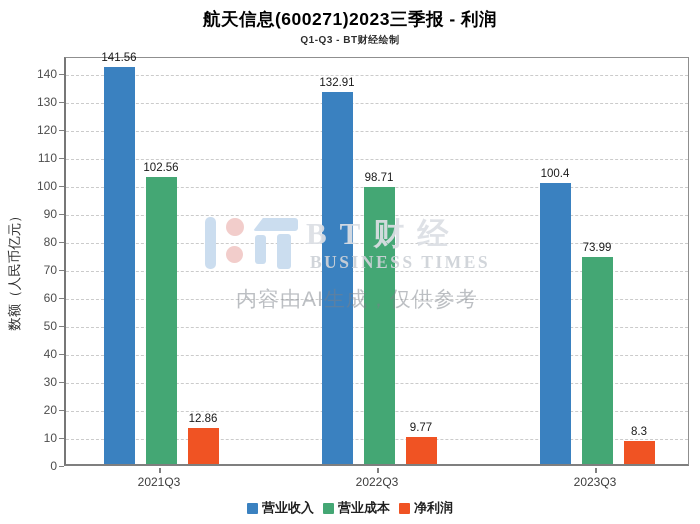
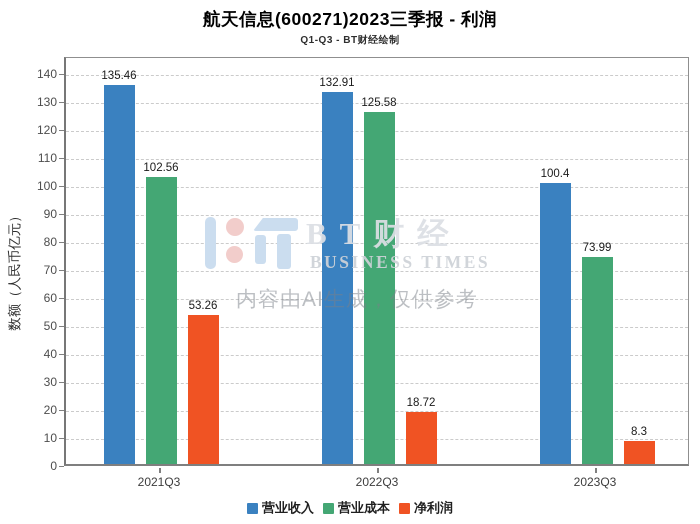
营业收入/2021Q3: 141.56 -> 135.46
净利润/2021Q3: 12.86 -> 53.26
营业成本/2022Q3: 98.71 -> 125.58
净利润/2022Q3: 9.77 -> 18.72
